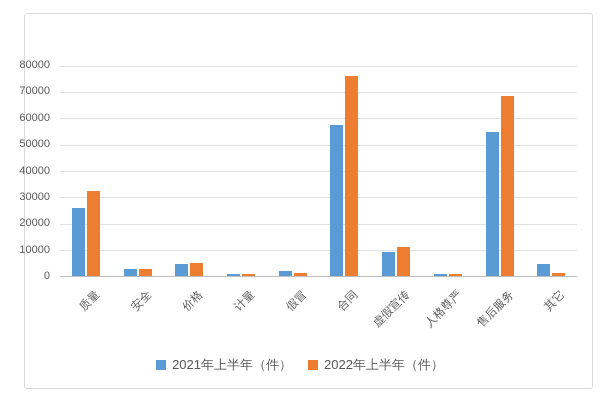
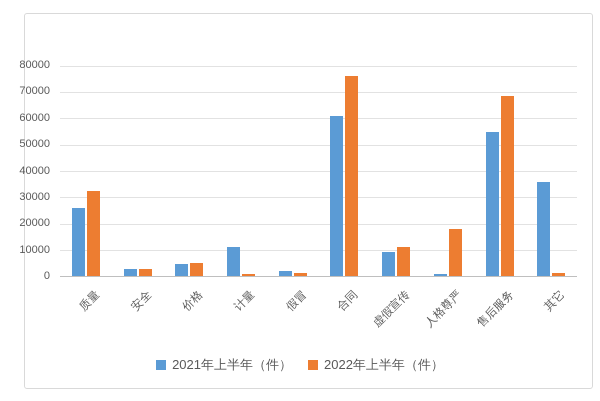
2021年上半年（件）/计量: 1000 -> 11000
2021年上半年（件）/合同: 58000 -> 61000
2022年上半年（件）/人格尊严: 1000 -> 18000
2021年上半年（件）/其它: 5000 -> 36000
